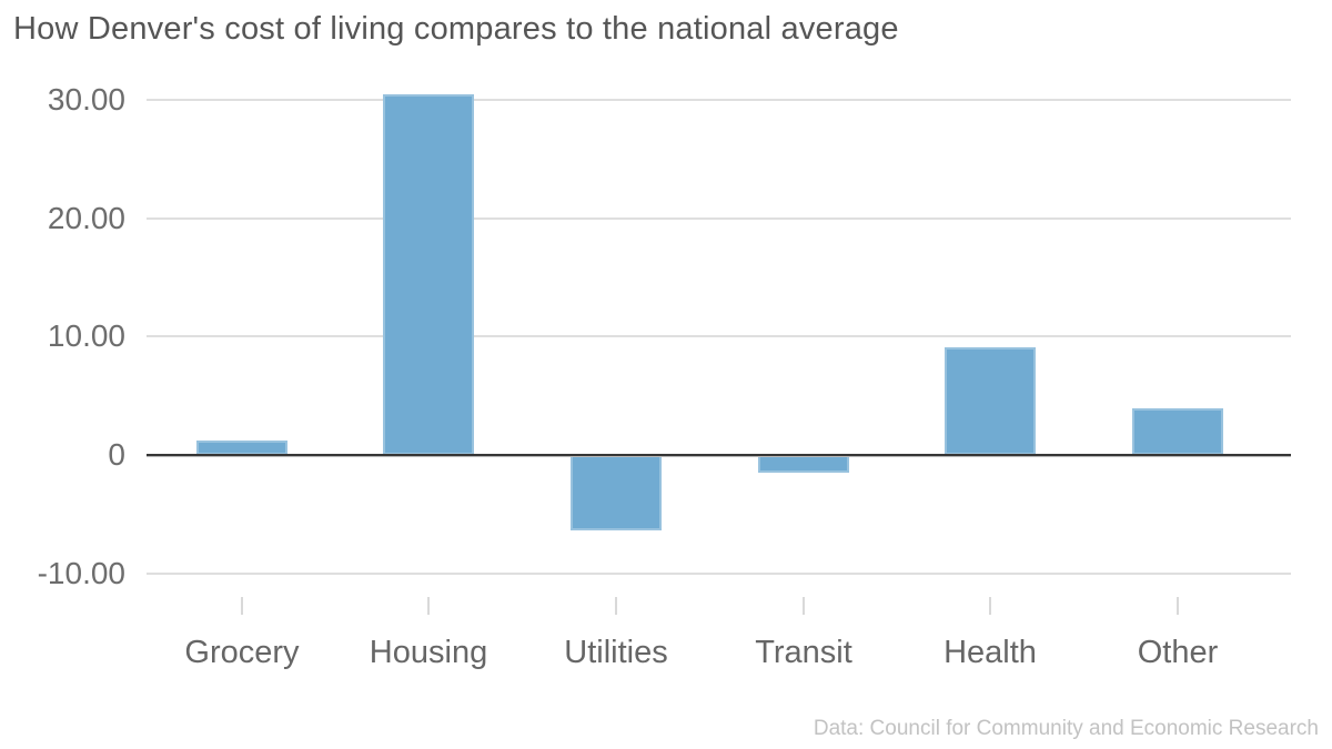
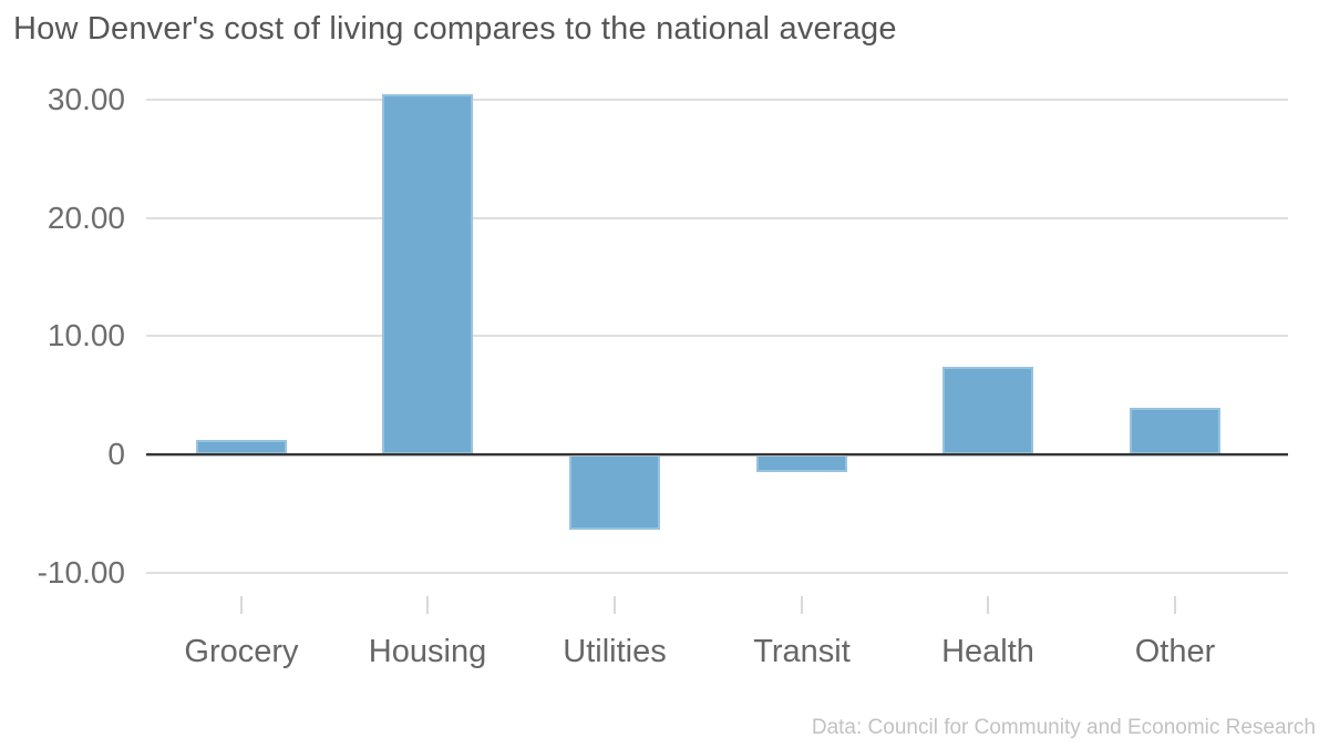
Health: 9.1 -> 7.4
